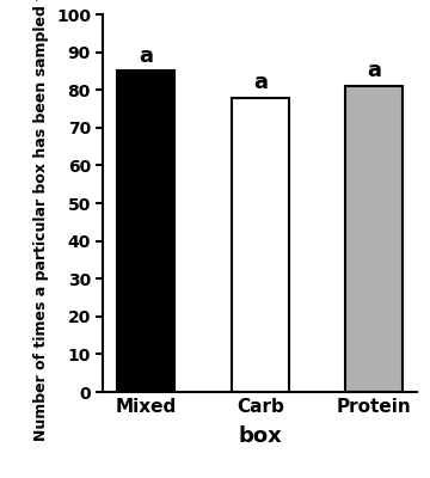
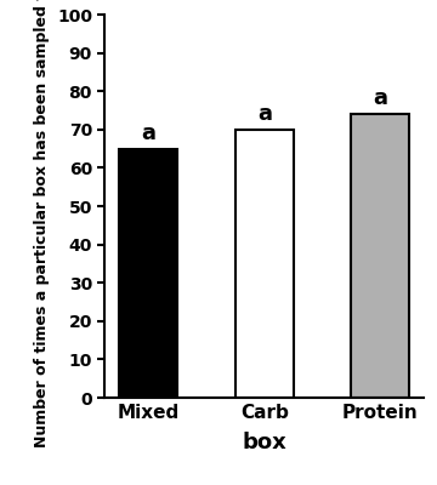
Mixed: 85 -> 65
Carb: 78 -> 70
Protein: 81 -> 74
